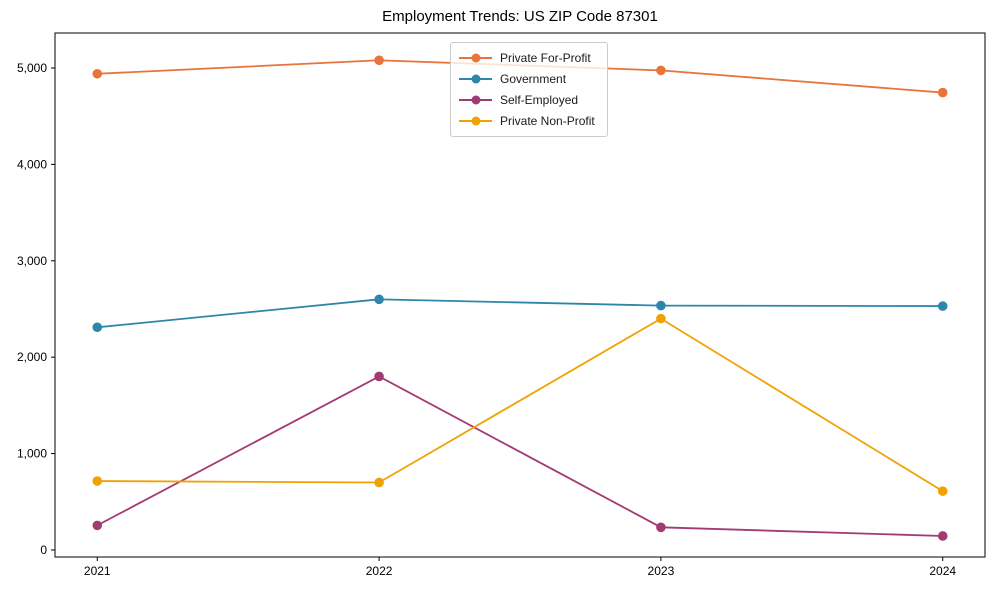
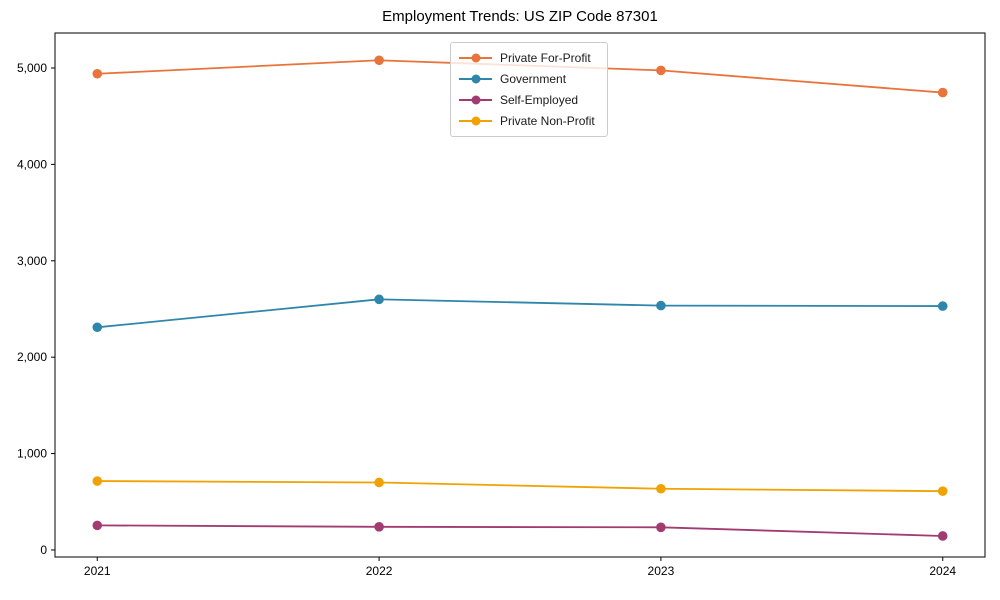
Self-Employed/2022: 1800 -> 200
Private Non-Profit/2023: 2400 -> 600
